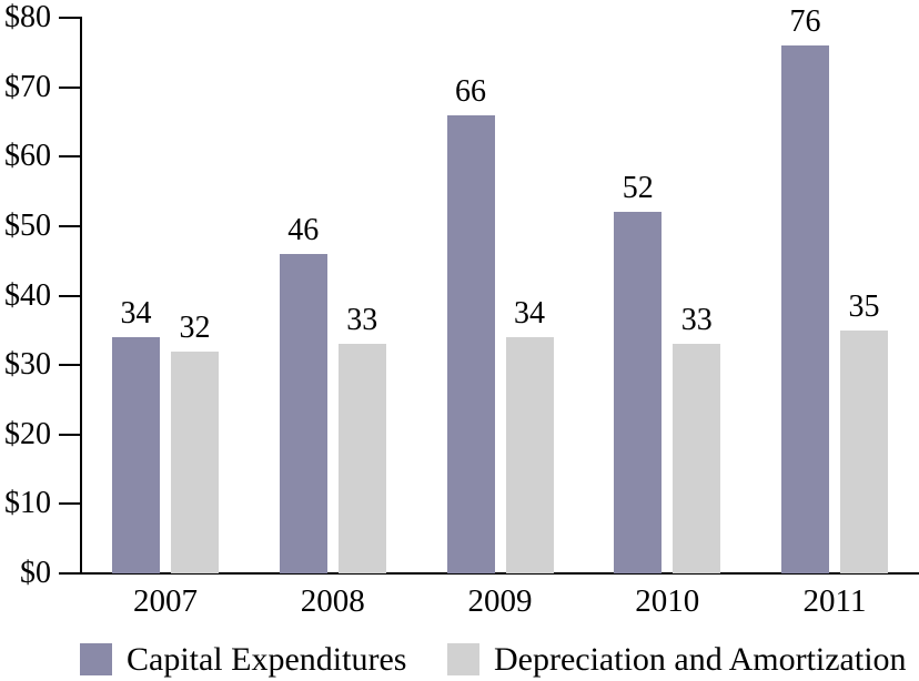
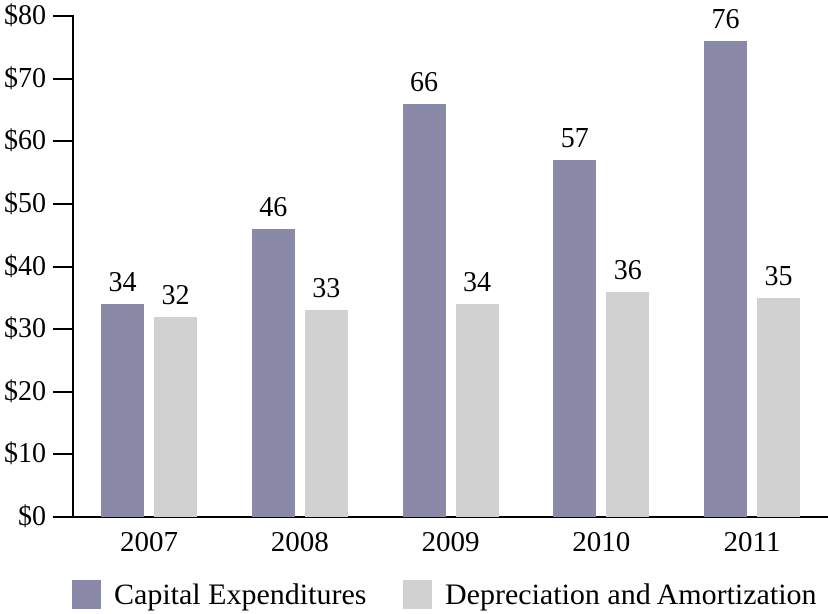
Capital Expenditures/2010: 52 -> 57
Depreciation and Amortization/2010: 33 -> 36
